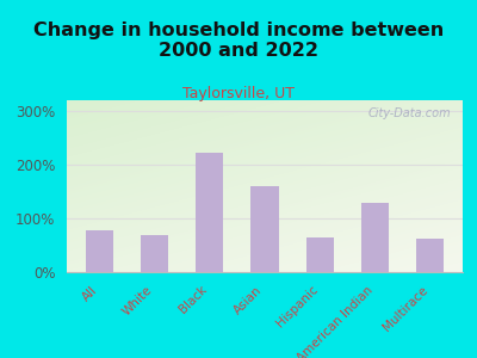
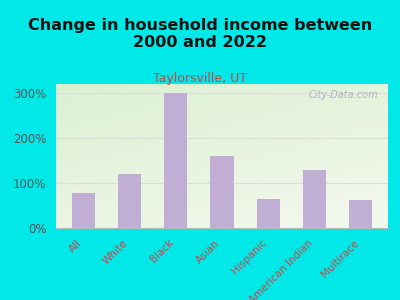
White: 70% -> 120%
Black: 222% -> 300%
